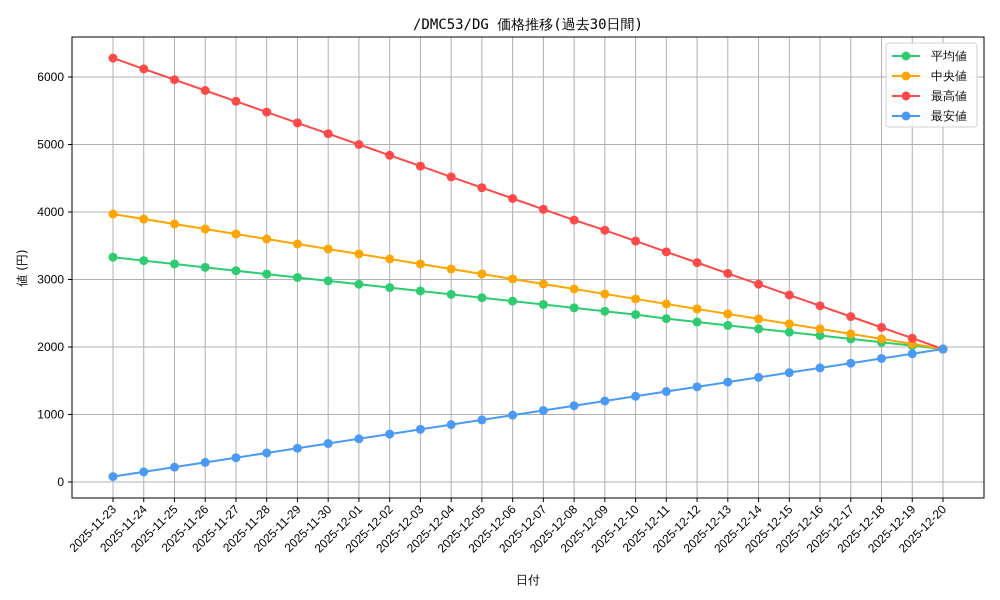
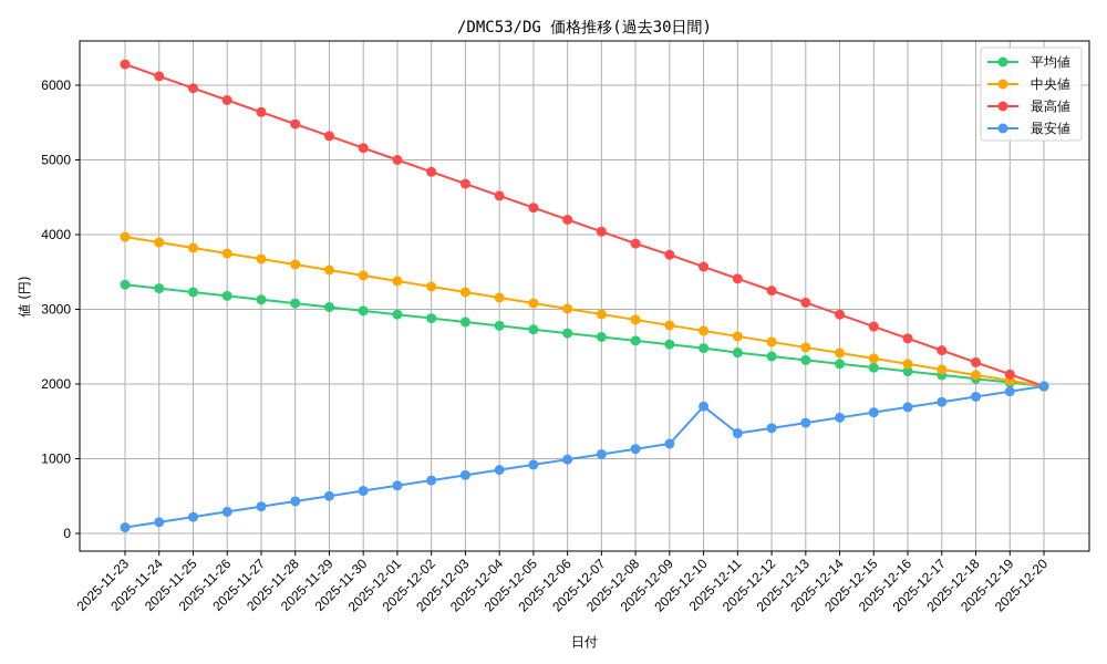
最安値/2025-12-10: 1300 -> 1700
